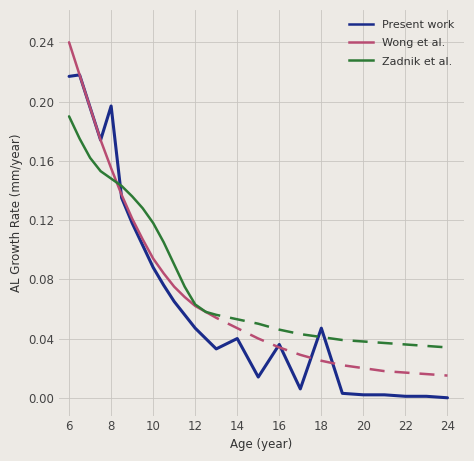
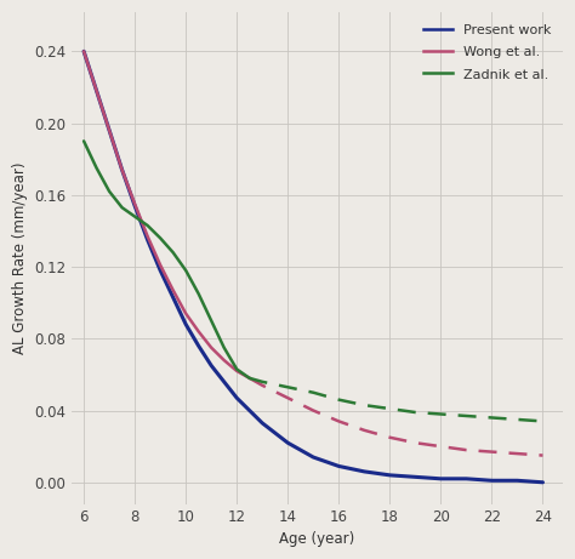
Present work/6: 0.217 -> 0.240
Present work/8: 0.197 -> 0.154
Present work/14: 0.040 -> 0.022
Present work/16: 0.036 -> 0.009
Present work/18: 0.047 -> 0.004
